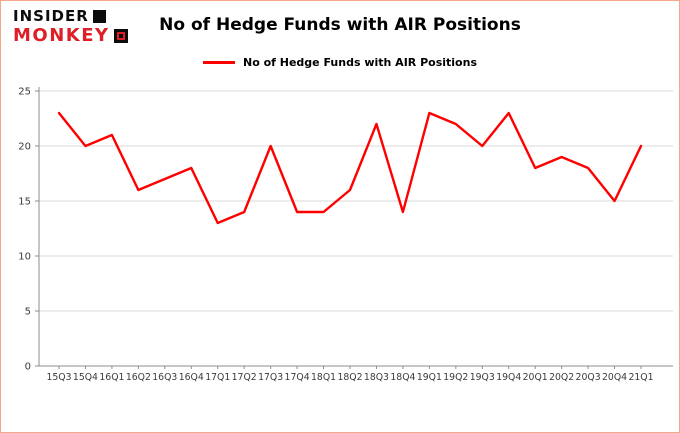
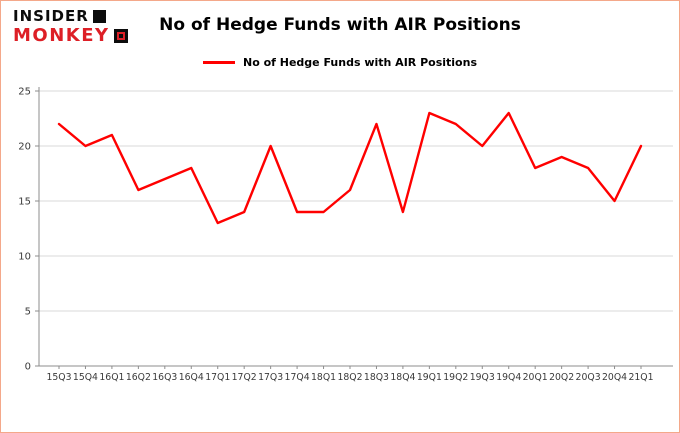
15Q3: 23 -> 22
